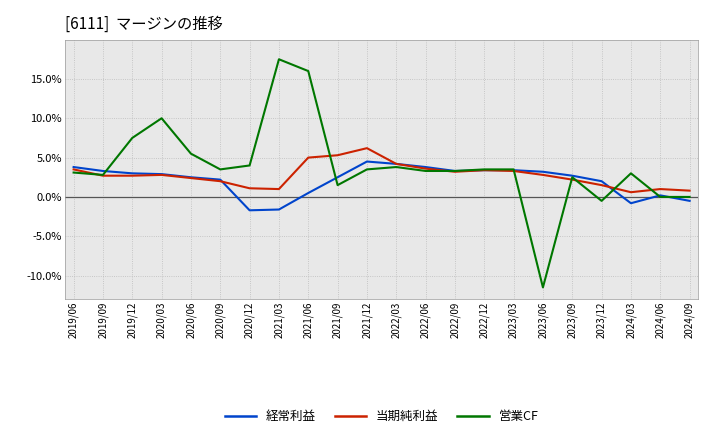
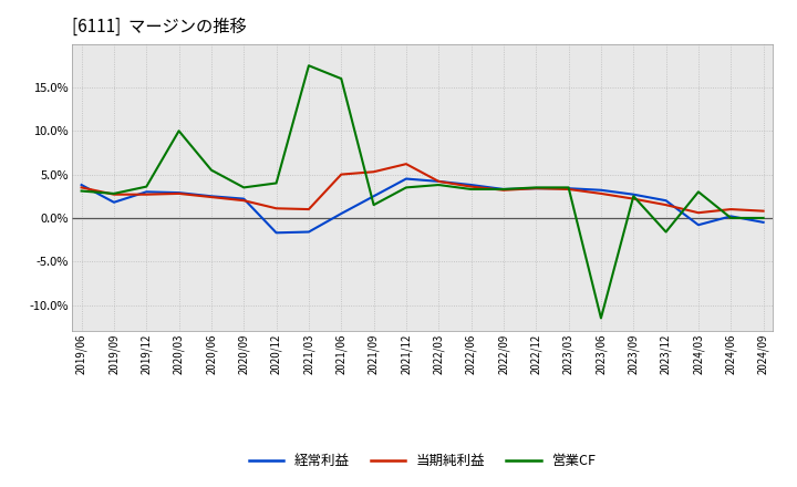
経常利益/2019/09: 3.3% -> 1.8%
営業CF/2019/12: 7.5% -> 3.6%
営業CF/2023/12: -0.5% -> -1.6%
